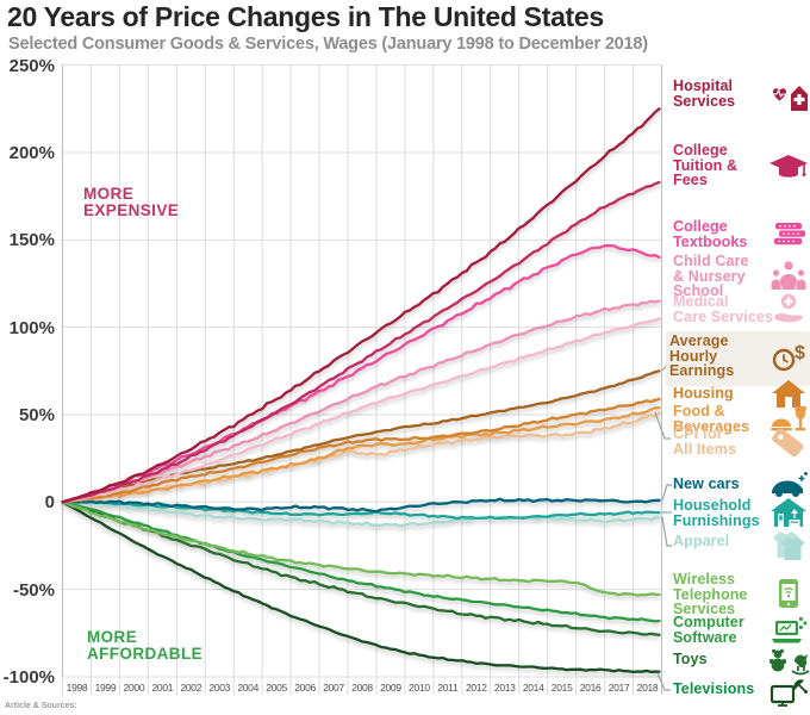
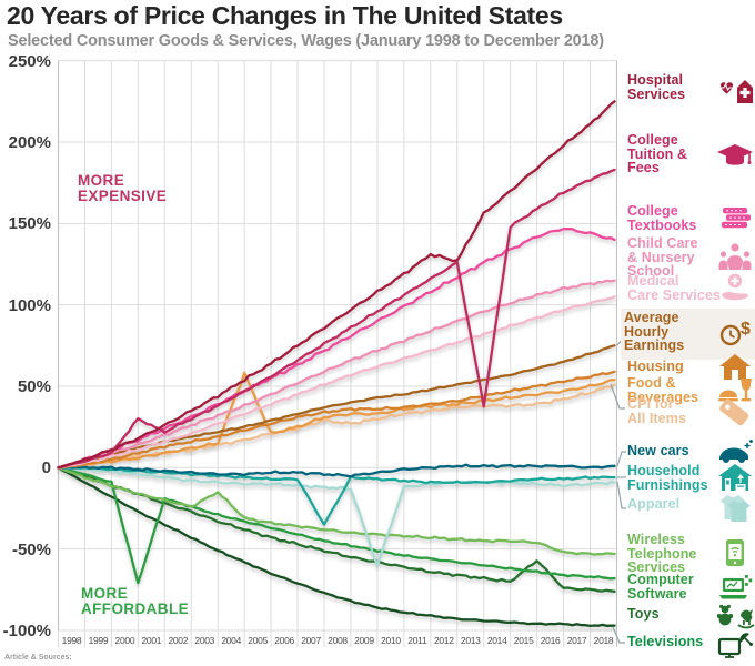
College Tuition & Fees/2001: 15% -> 30%
Computer Software/2001: -14% -> -71%
Wireless Telephone Services/2004: -28% -> -15%
Food & Beverages/2005: 18% -> 58%
Household Furnishings/2008: -7% -> -35%
Apparel/2010: -13% -> -60%
Hospital Services/2013: 143% -> 127%
College Tuition & Fees/2014: 137% -> 38%
Toys/2016: -72% -> -57%
